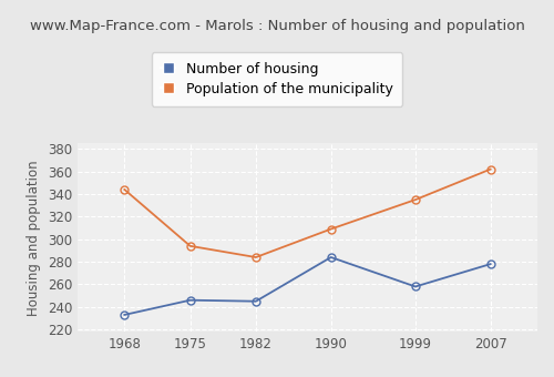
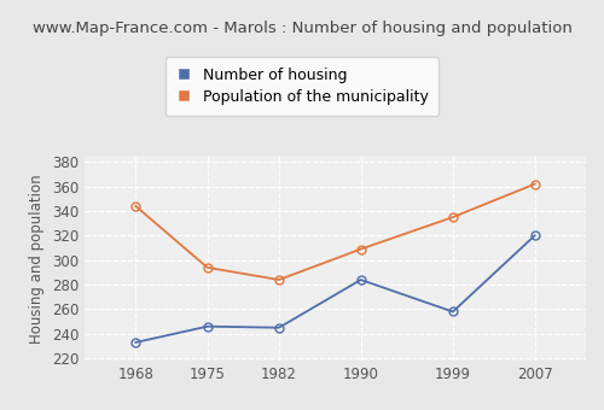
Number of housing/2007: 278 -> 320
